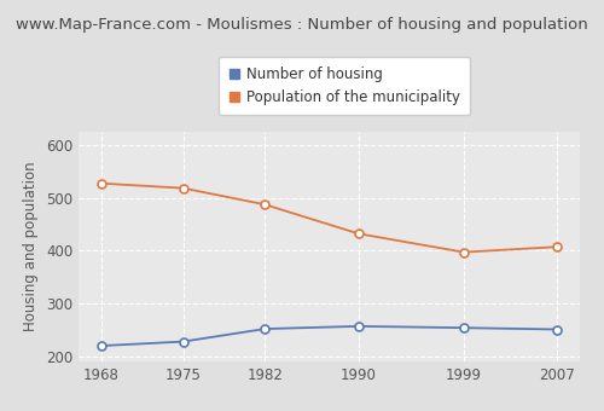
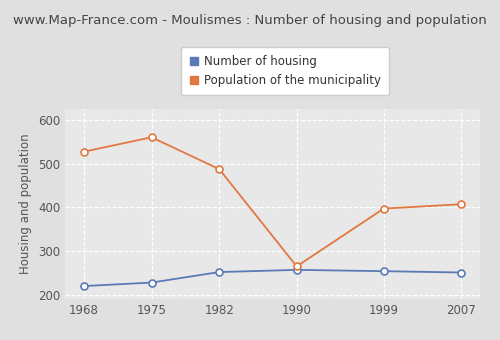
Population of the municipality/1975: 518 -> 560
Population of the municipality/1990: 432 -> 265
